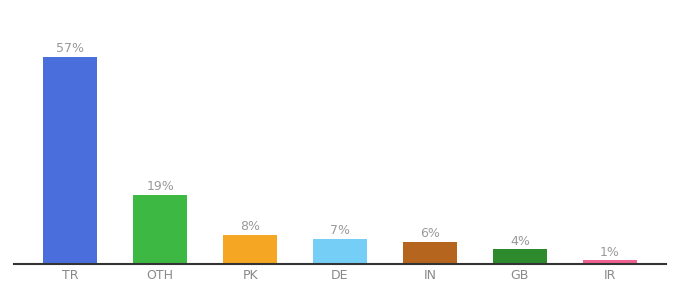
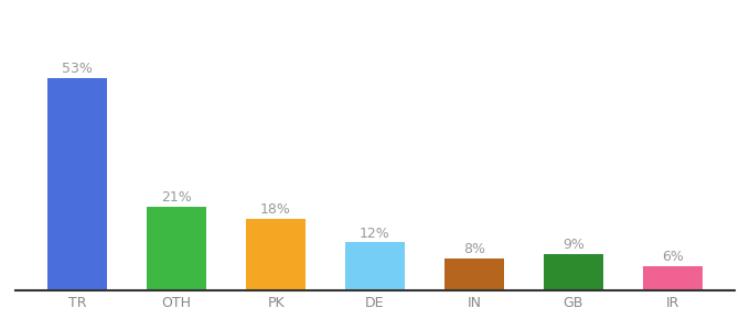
TR: 57% -> 53%
OTH: 19% -> 21%
PK: 8% -> 18%
DE: 7% -> 12%
IN: 6% -> 8%
GB: 4% -> 9%
IR: 1% -> 6%
